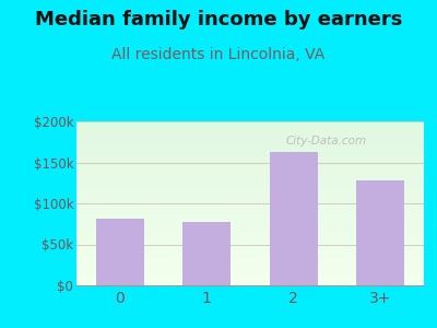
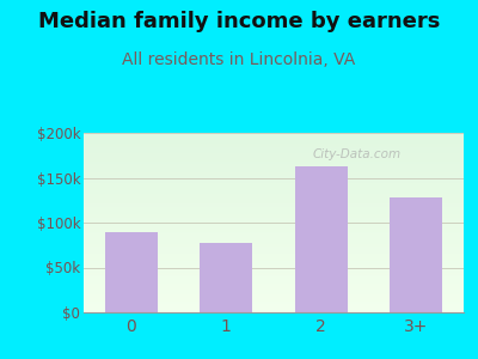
0: $82k -> $90k
